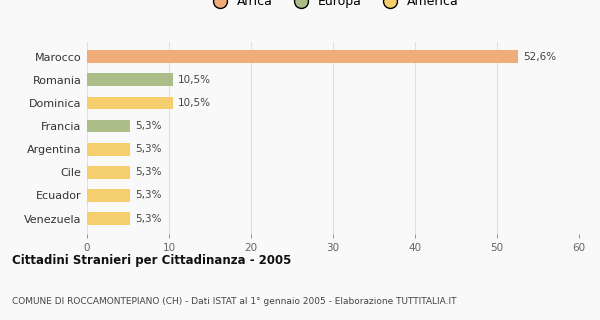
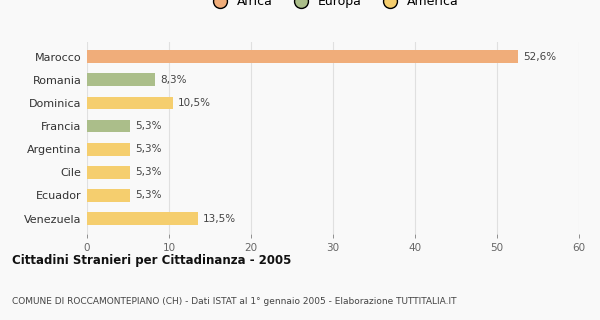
Romania: 10,5% -> 8,3%
Venezuela: 5,3% -> 13,5%
